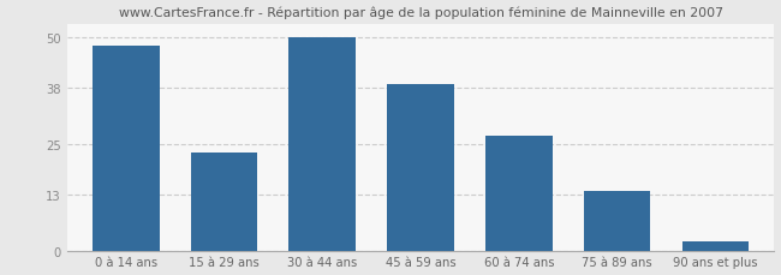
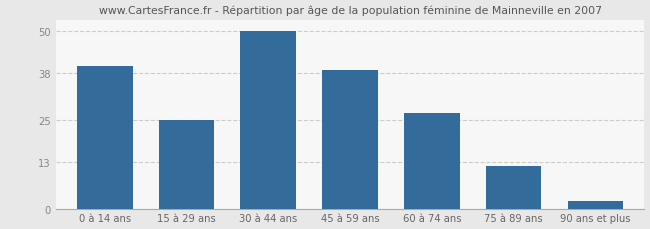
0 à 14 ans: 48 -> 40
15 à 29 ans: 23 -> 25
75 à 89 ans: 14 -> 12
